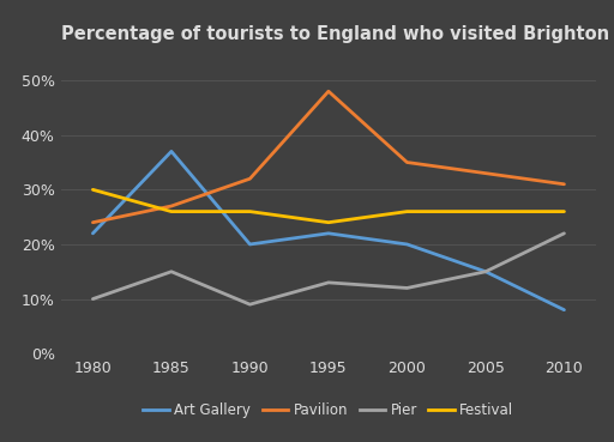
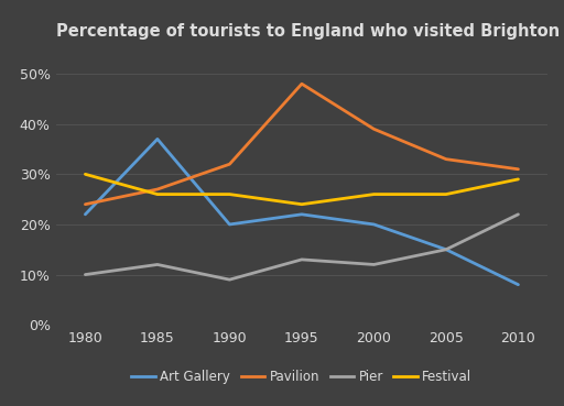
Pier/1985: 15% -> 12%
Pavilion/2000: 35% -> 39%
Festival/2010: 26% -> 29%
